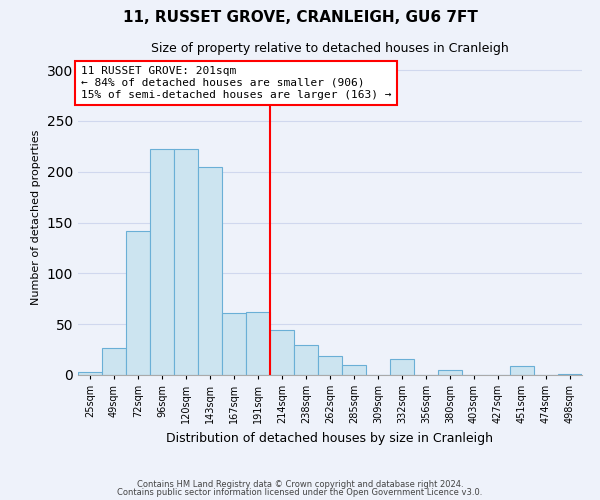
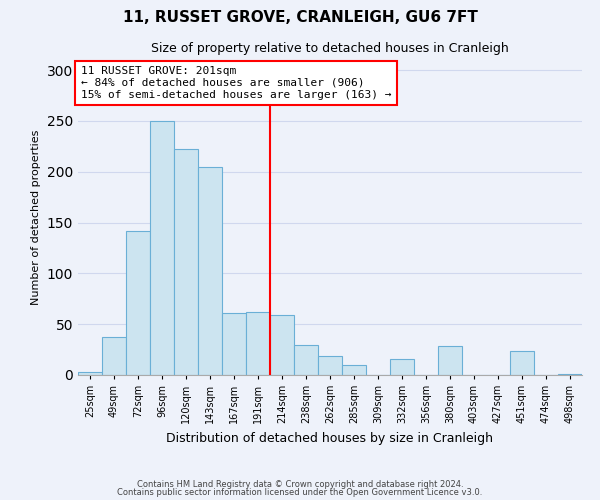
49sqm: 27 -> 37
96sqm: 222 -> 250
214sqm: 44 -> 59
380sqm: 5 -> 29
451sqm: 9 -> 24
